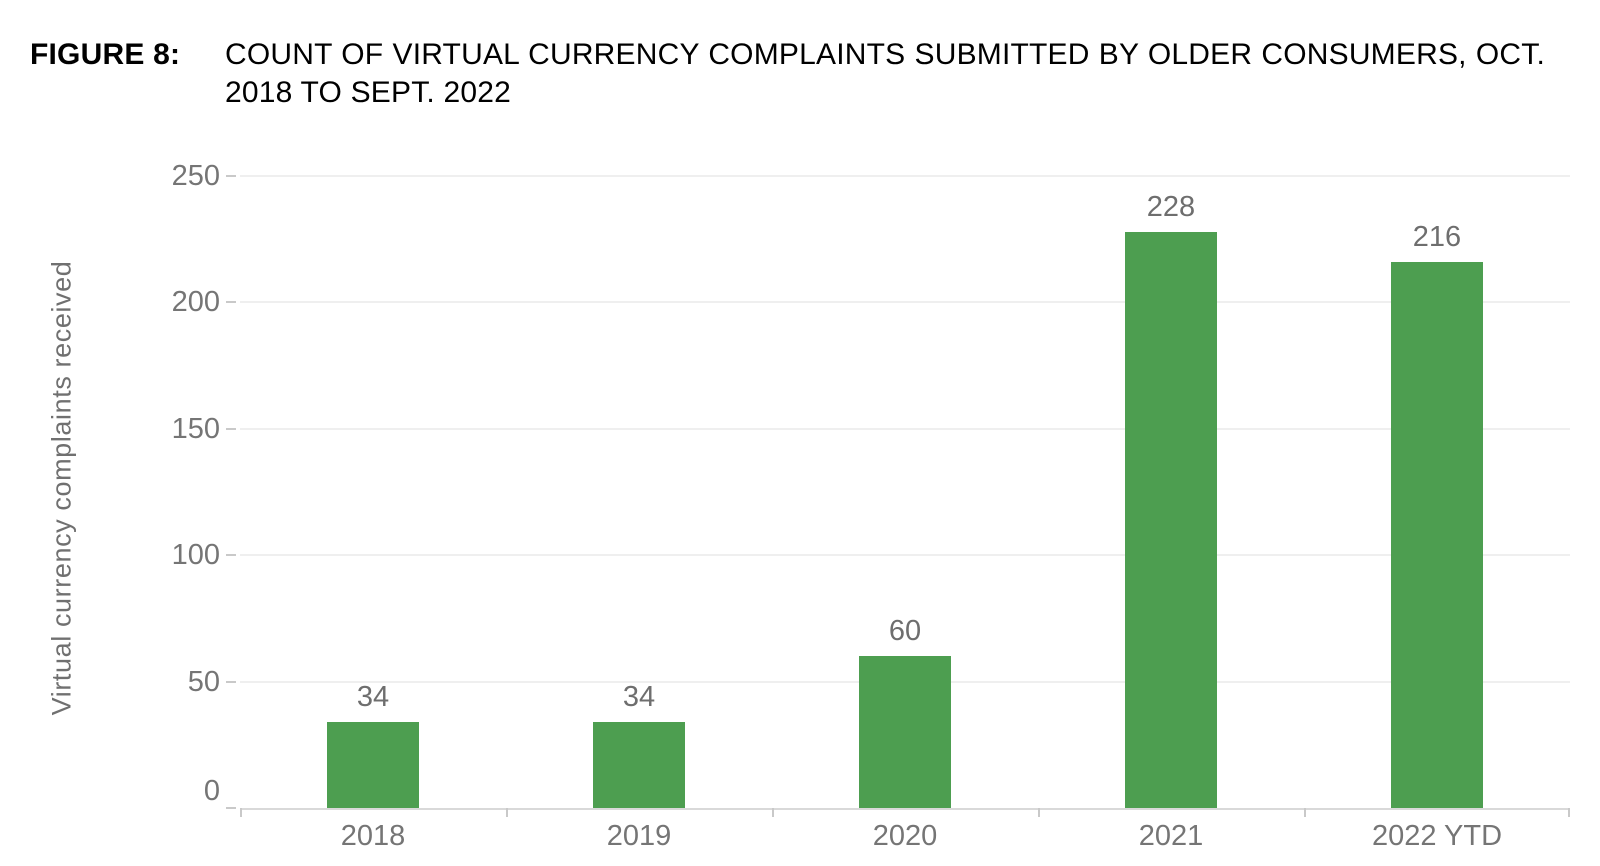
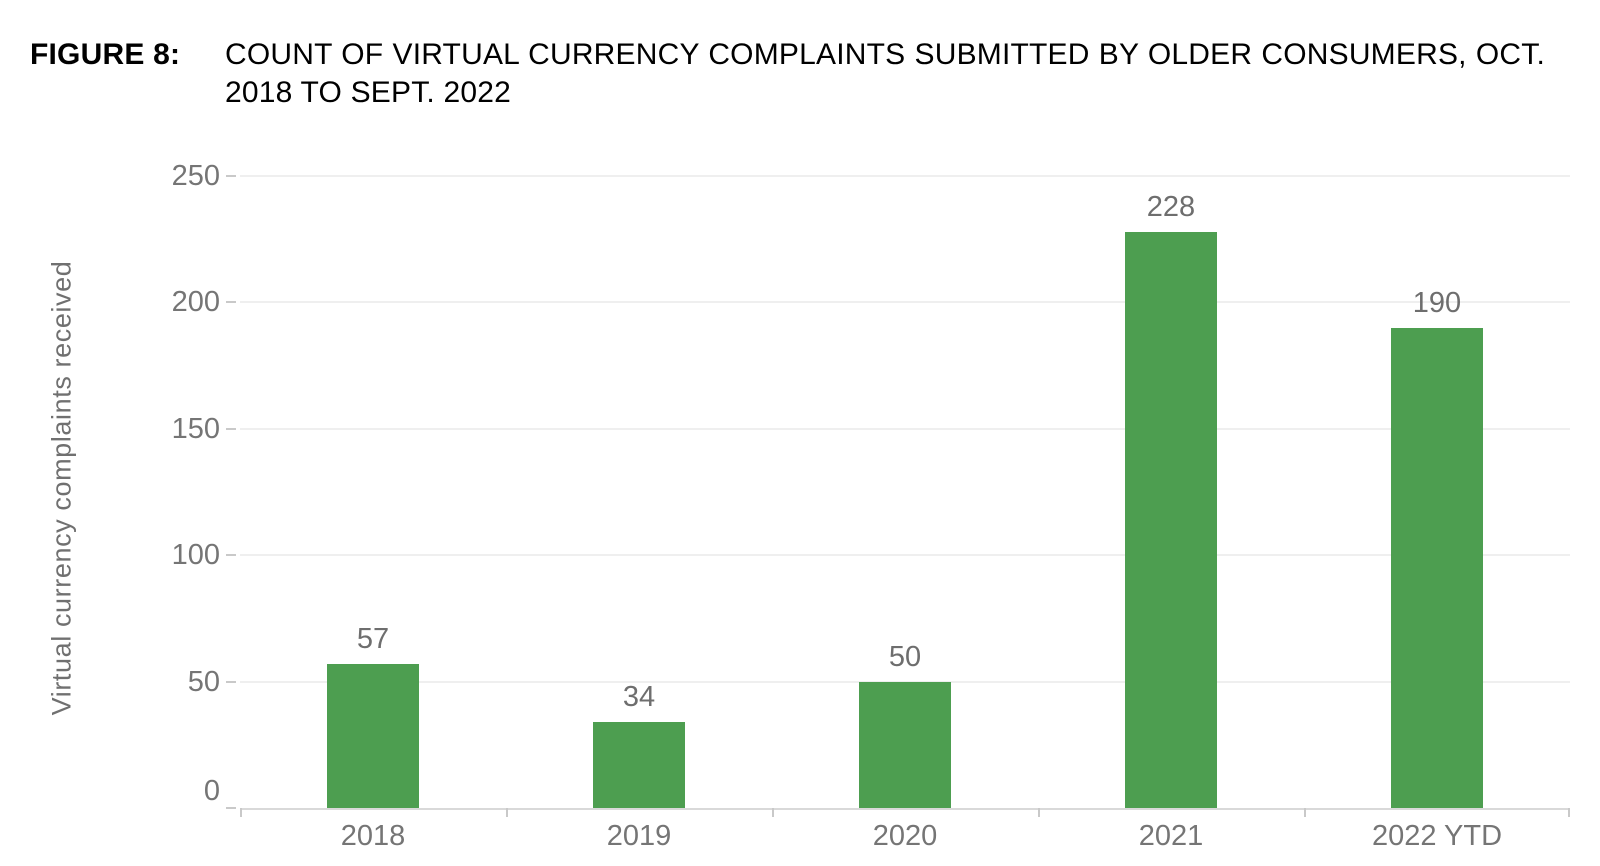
2018: 34 -> 57
2020: 60 -> 50
2022 YTD: 216 -> 190
